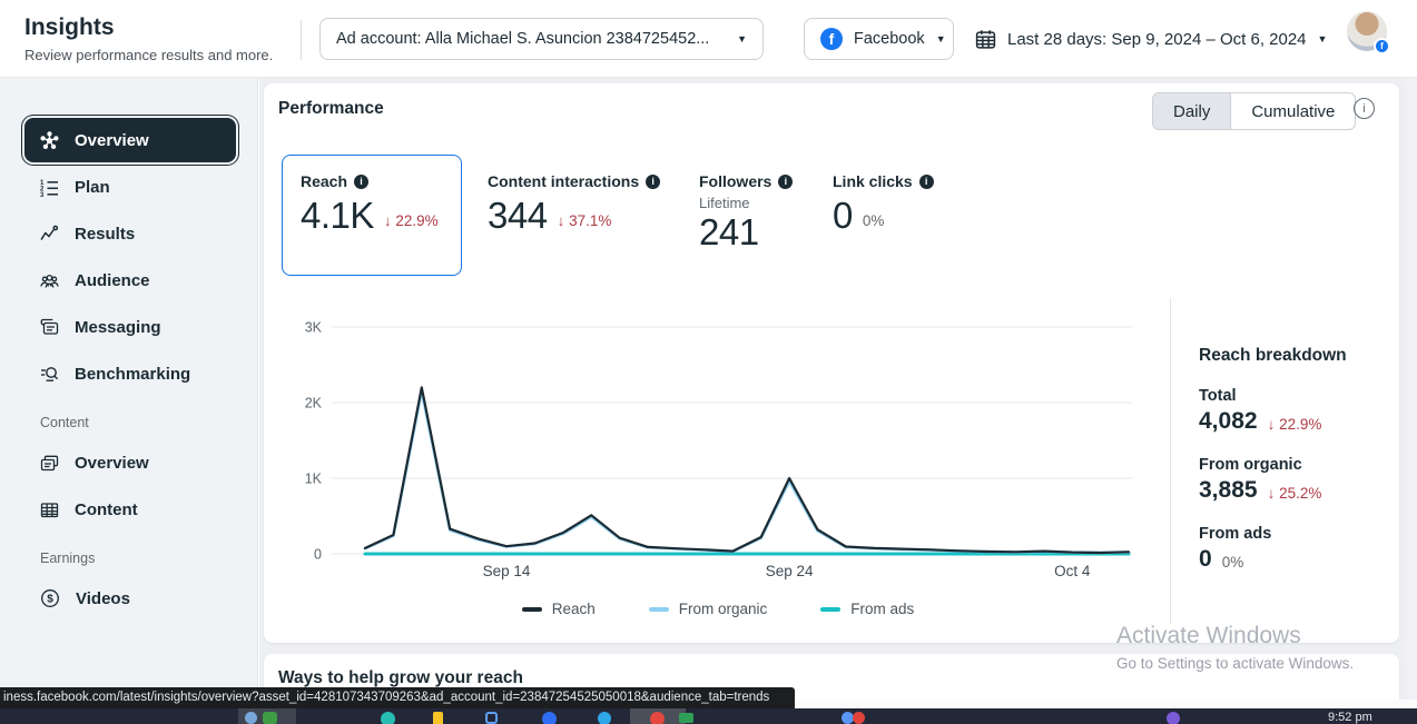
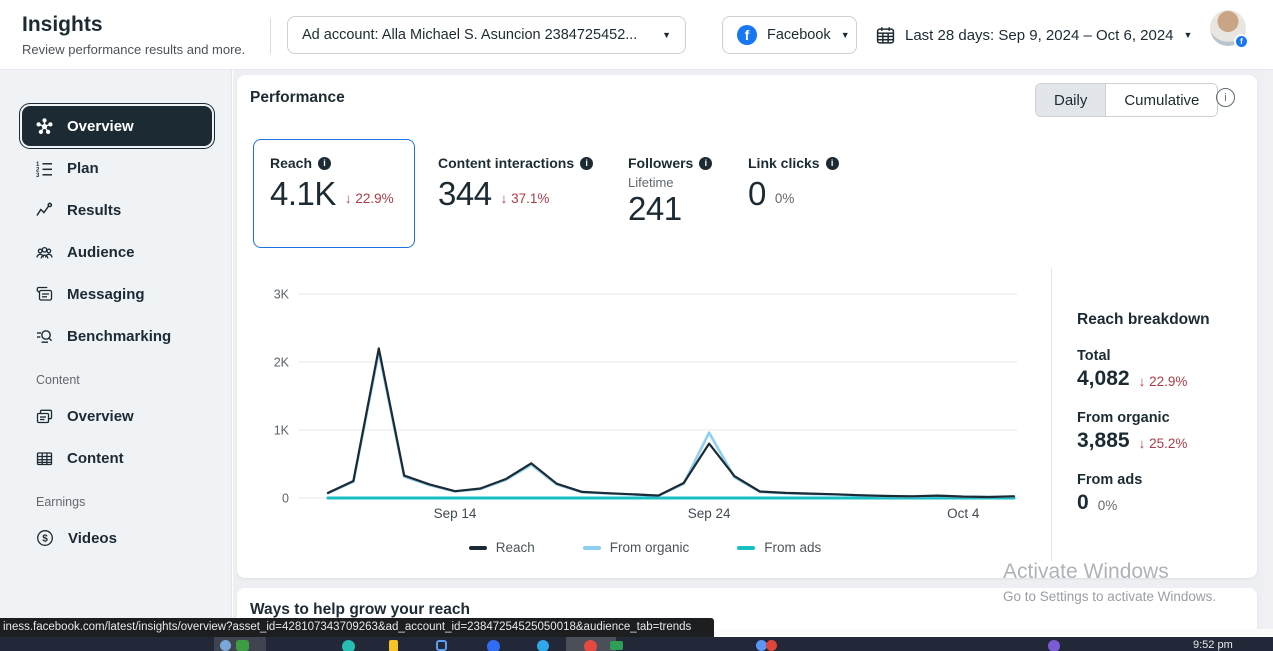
Reach/Sep 24: 1.0K -> 0.8K
